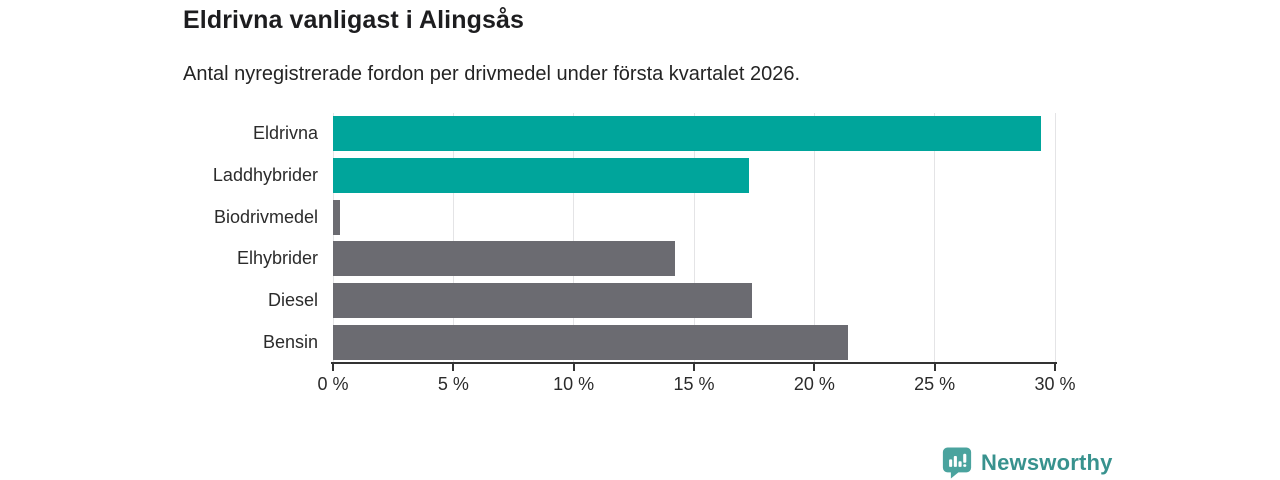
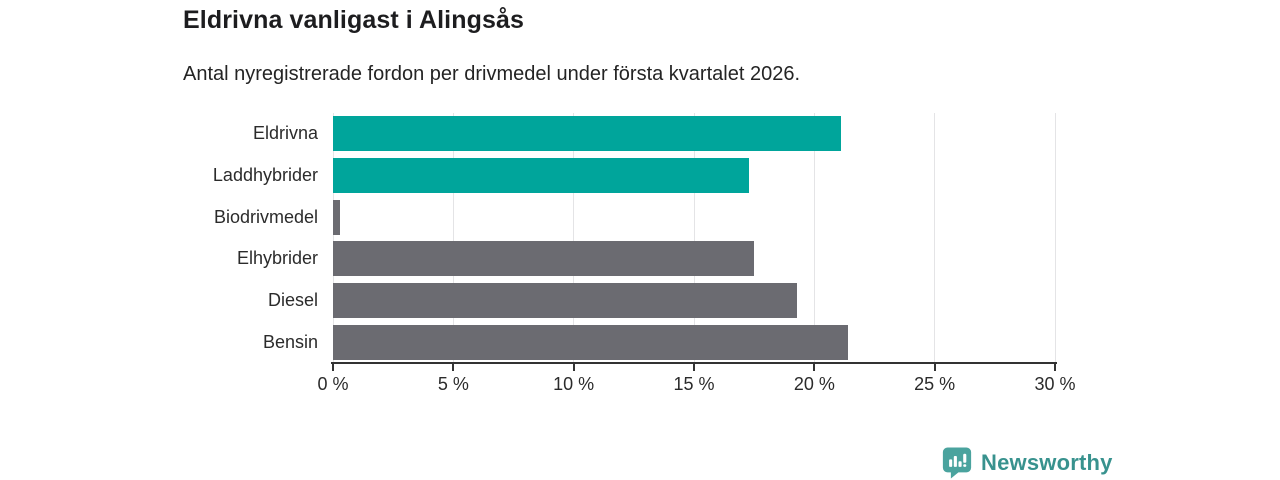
Eldrivna: 29.4% -> 21.1%
Elhybrider: 14.2% -> 17.5%
Diesel: 17.4% -> 19.3%
